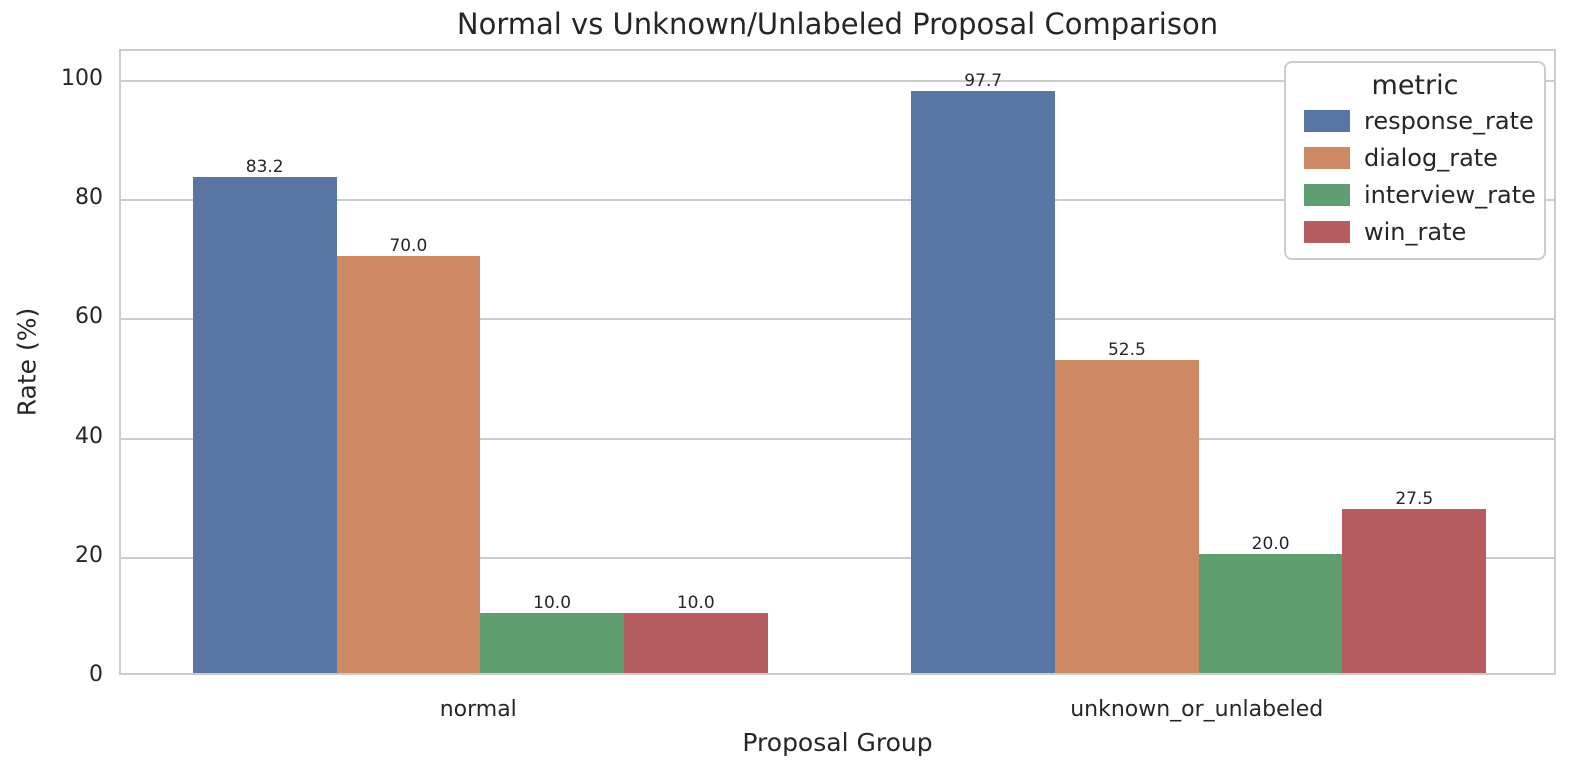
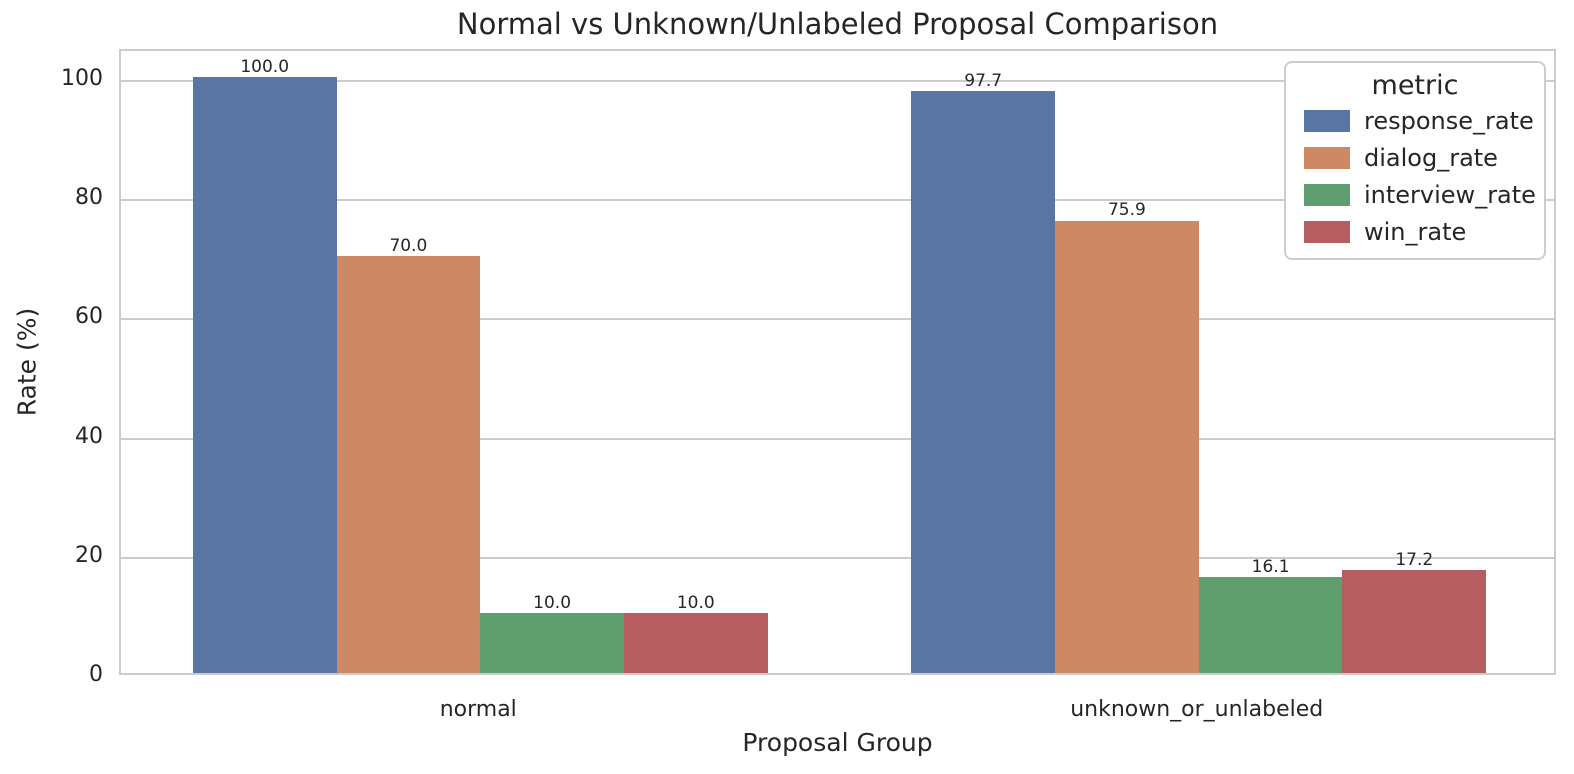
response_rate/normal: 83.2 -> 100.0
dialog_rate/unknown_or_unlabeled: 52.5 -> 75.9
interview_rate/unknown_or_unlabeled: 20.0 -> 16.1
win_rate/unknown_or_unlabeled: 27.5 -> 17.2
